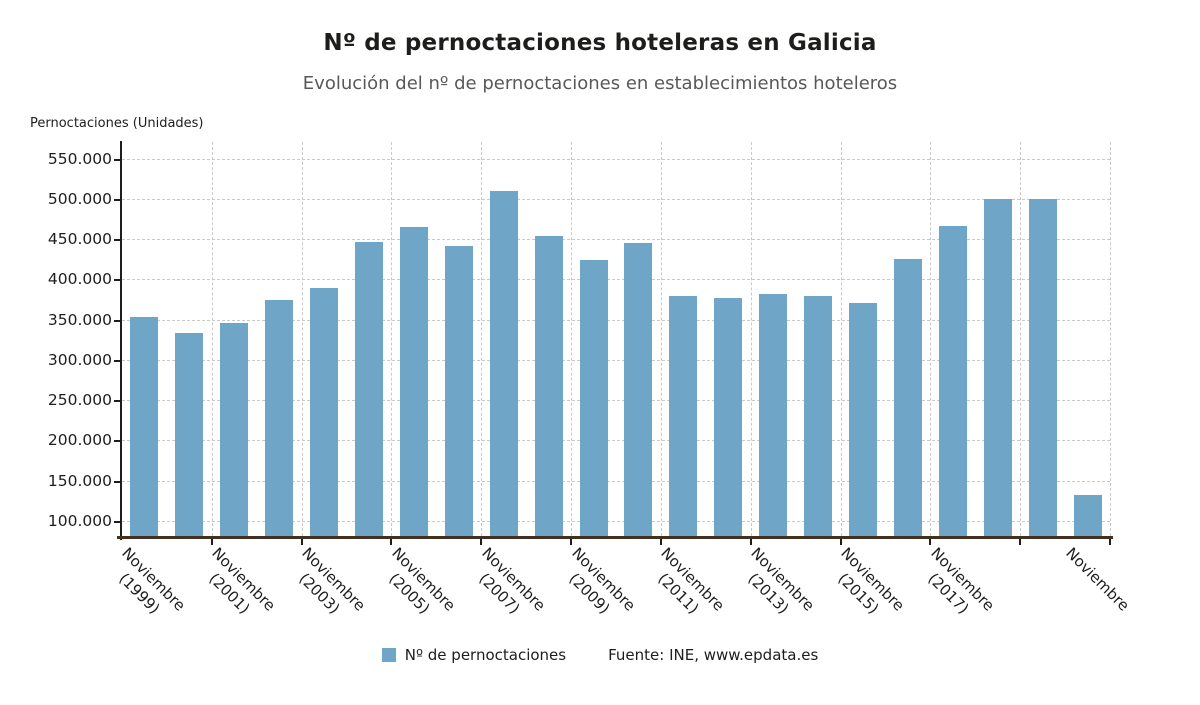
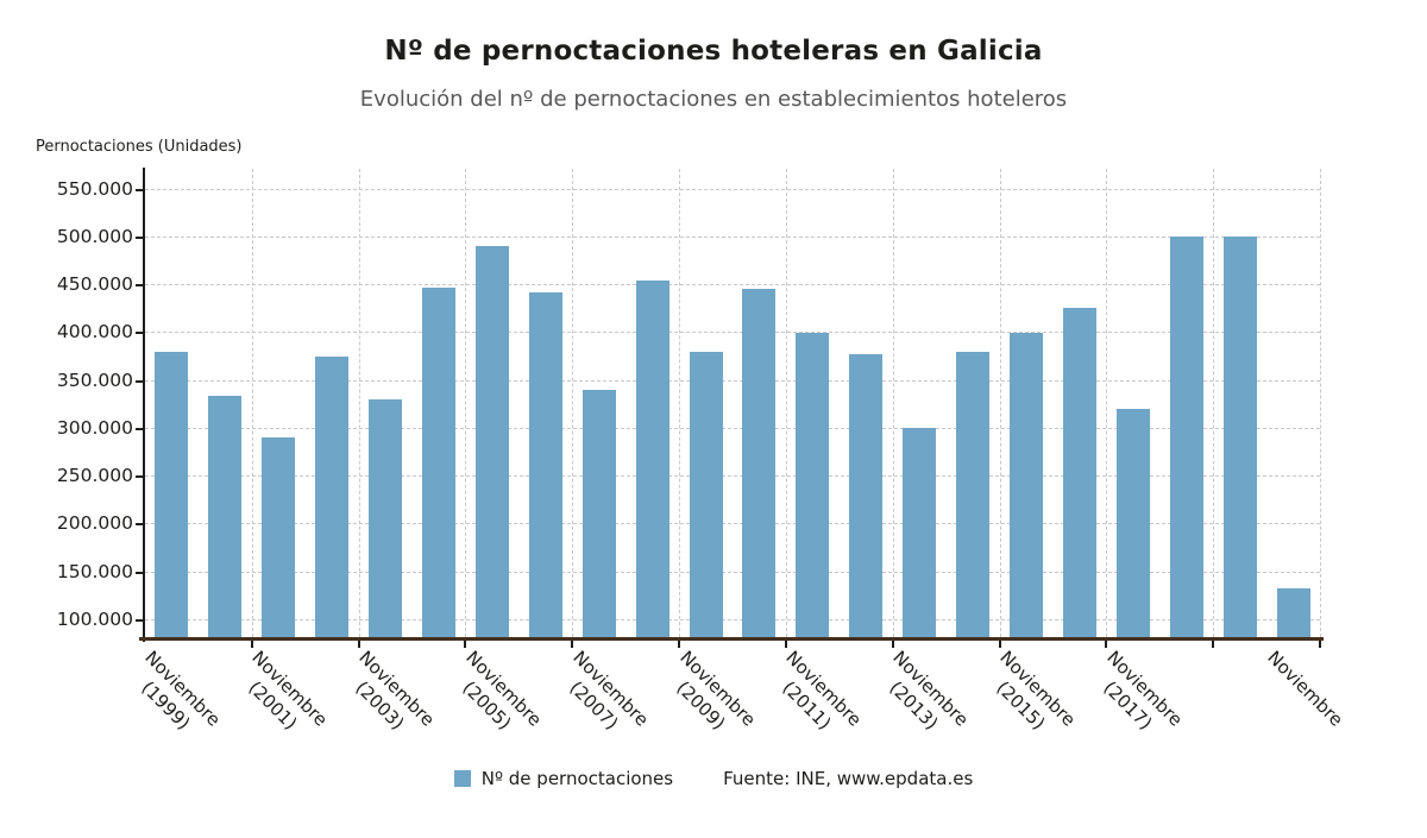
Noviembre (1999): 350000 -> 380000
Noviembre (2001): 350000 -> 290000
Noviembre (2003): 390000 -> 330000
Noviembre (2005): 460000 -> 490000
Noviembre (2007): 510000 -> 340000
Noviembre (2009): 420000 -> 380000
Noviembre (2011): 380000 -> 400000
Noviembre (2013): 380000 -> 300000
Noviembre (2015): 370000 -> 400000
Noviembre (2017): 470000 -> 320000
